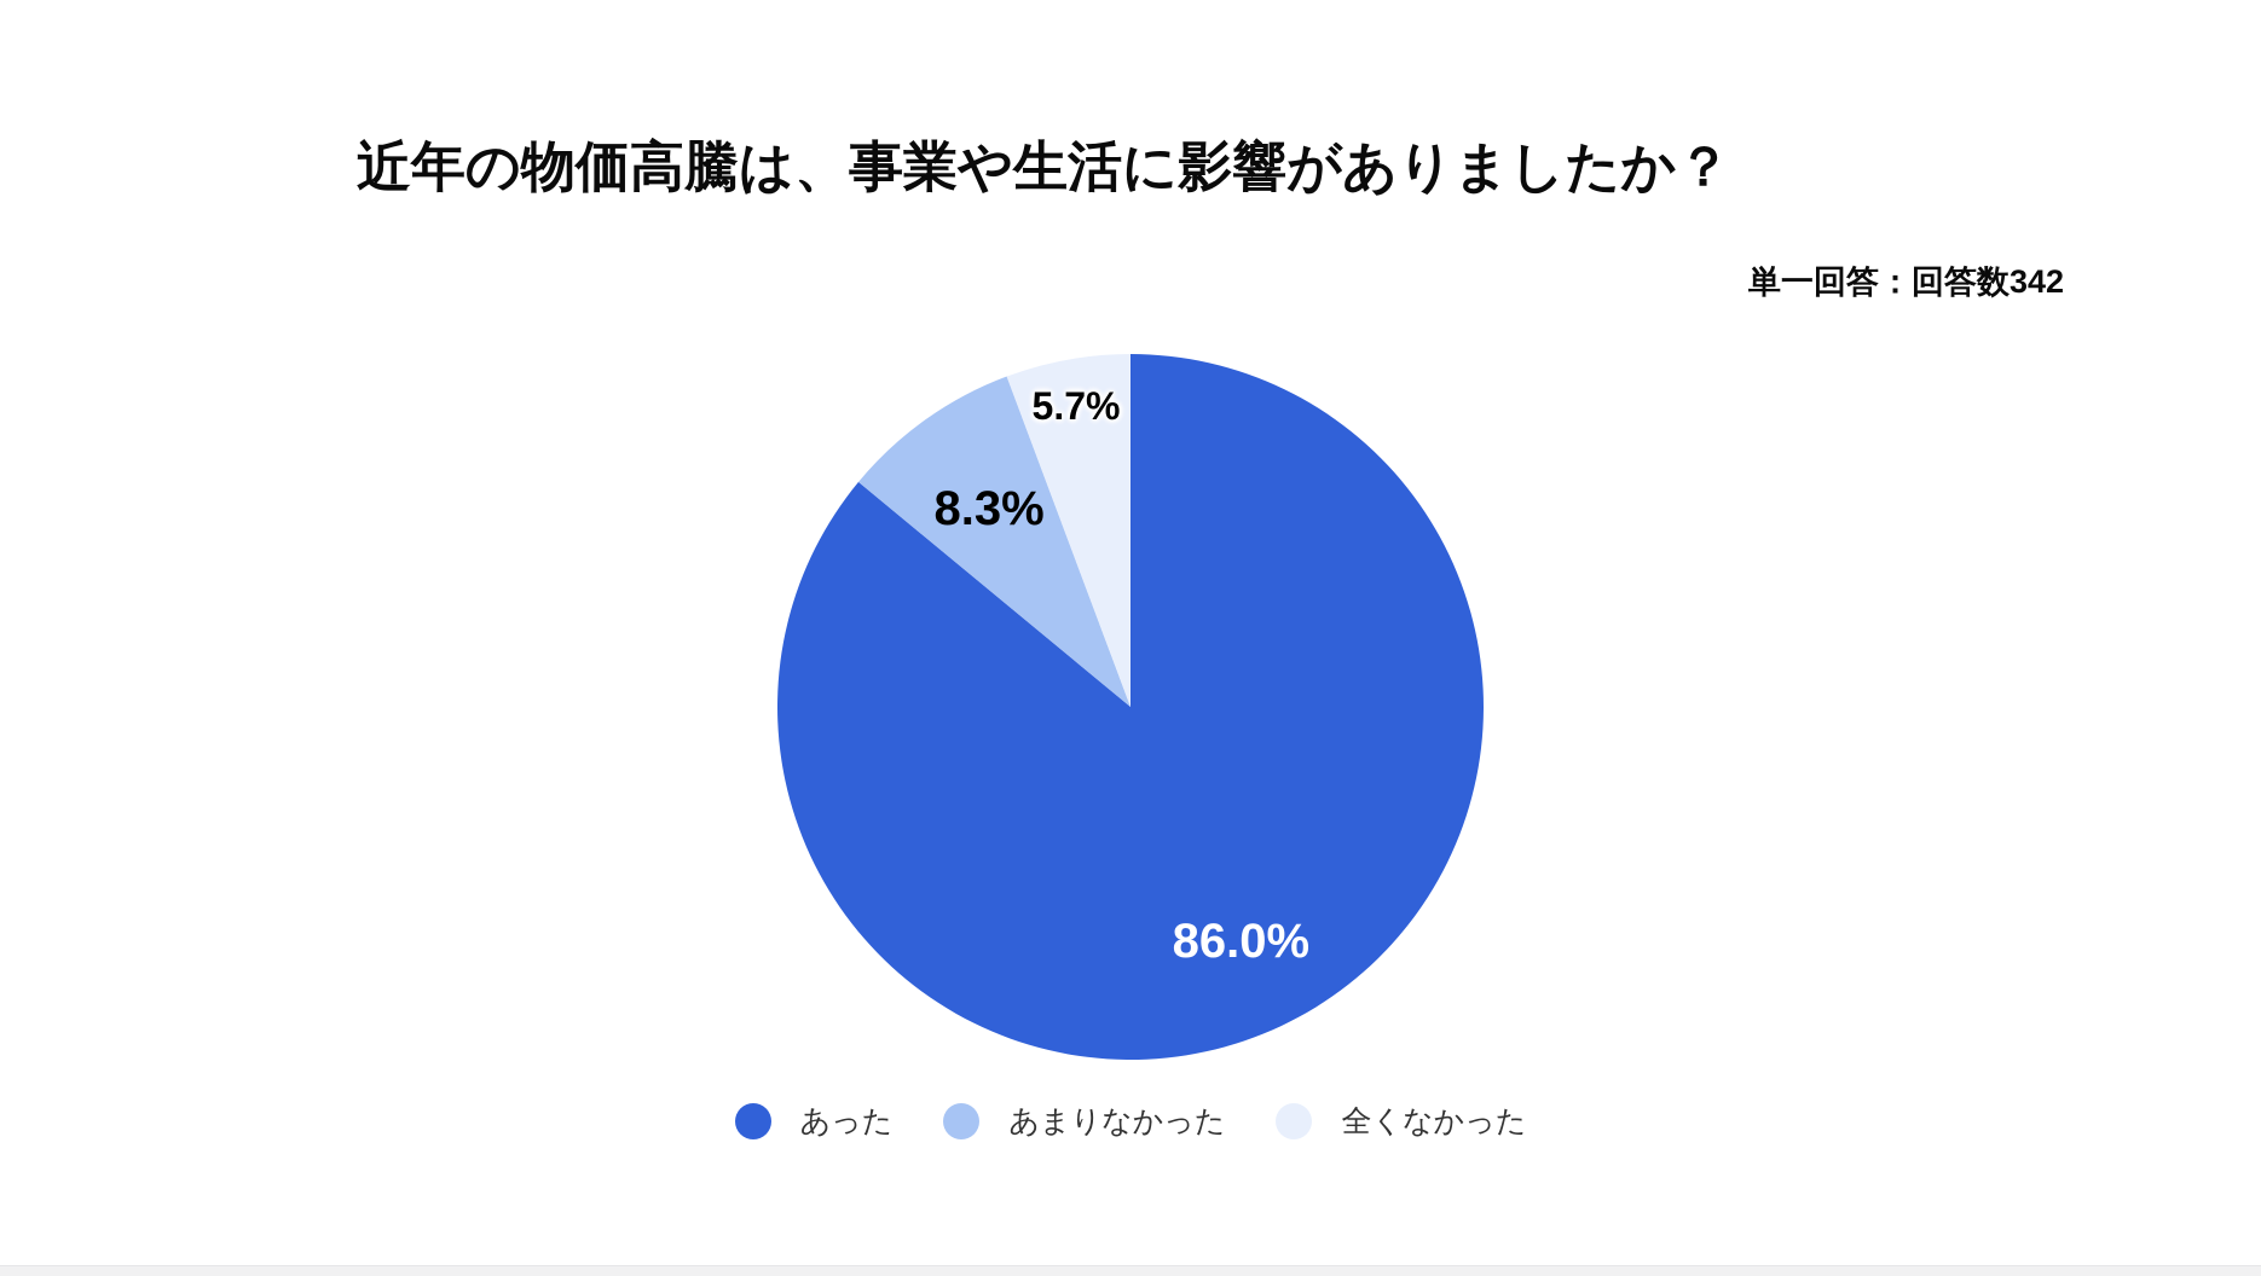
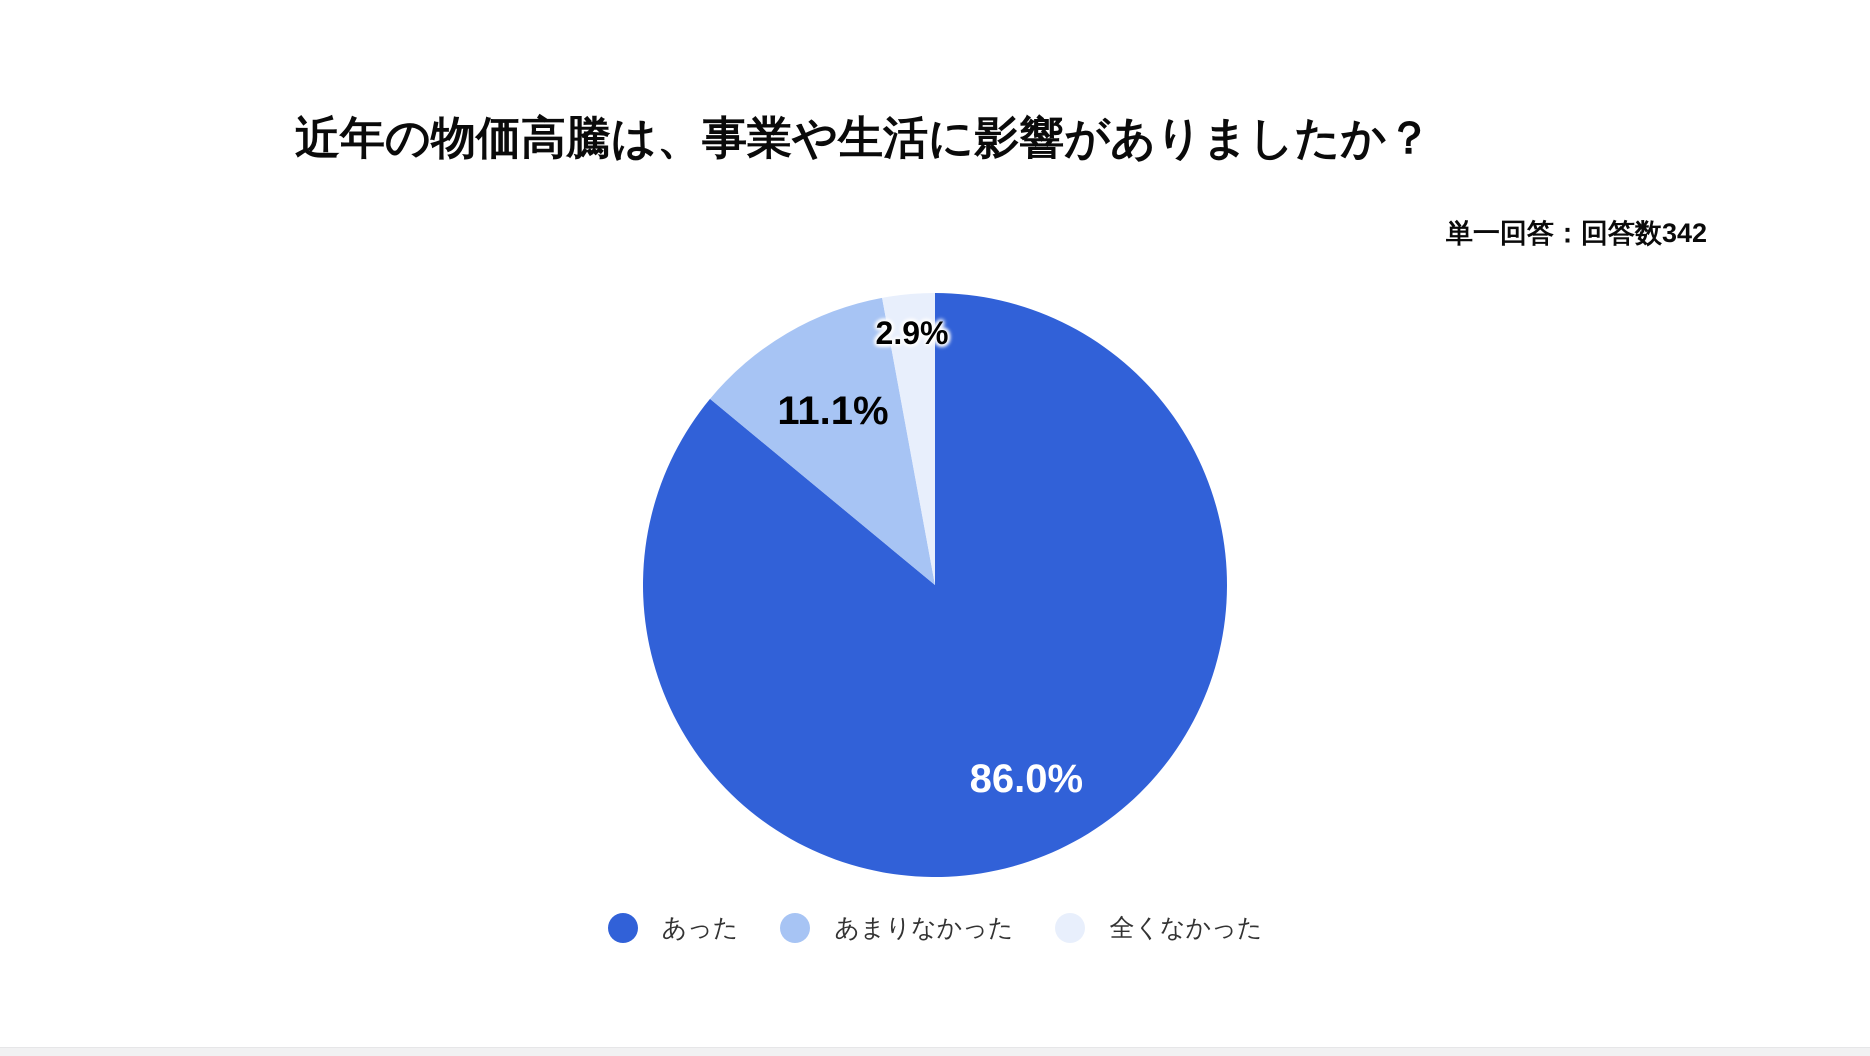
あまりなかった: 8.3% -> 11.1%
全くなかった: 5.7% -> 2.9%
